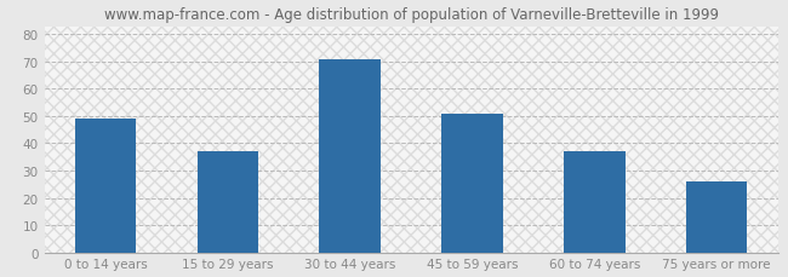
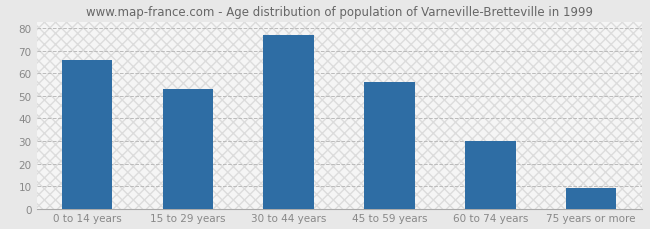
0 to 14 years: 49 -> 66
15 to 29 years: 37 -> 53
30 to 44 years: 71 -> 77
45 to 59 years: 51 -> 56
60 to 74 years: 37 -> 30
75 years or more: 26 -> 9
